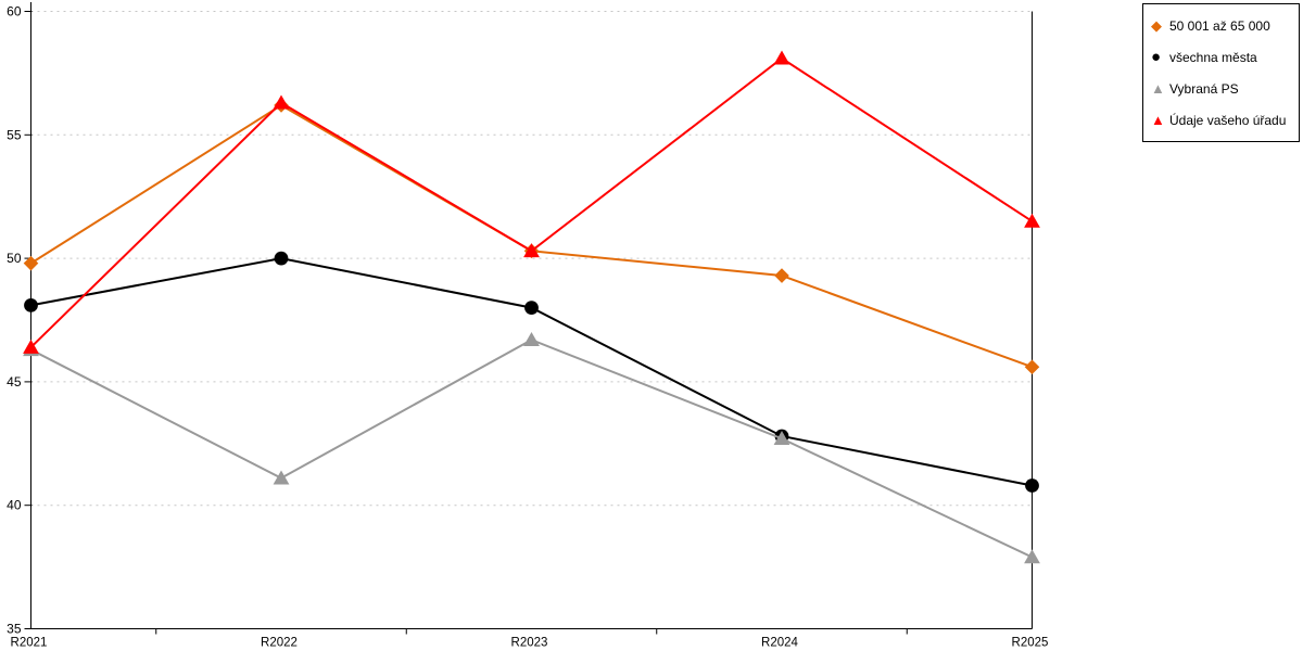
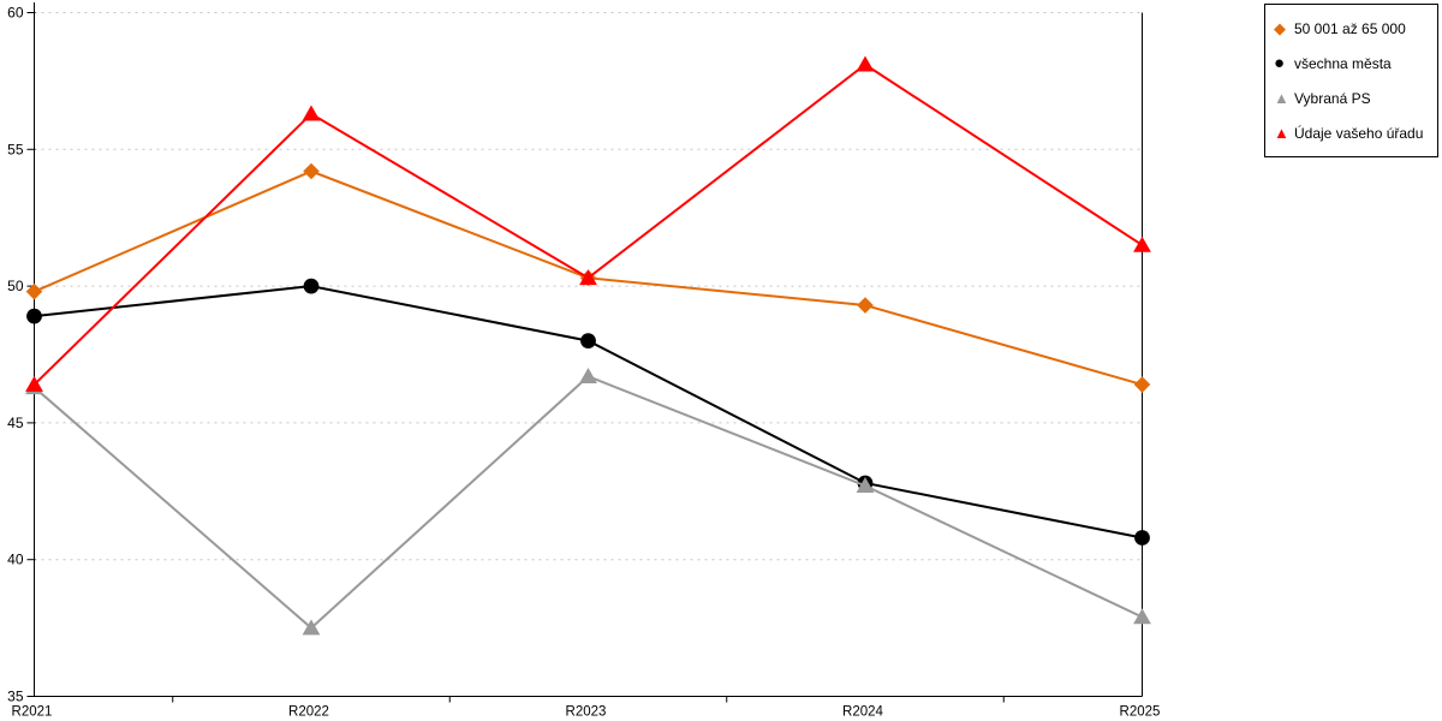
všechna města/R2021: 48.1 -> 48.9
50 001 až 65 000/R2022: 56.2 -> 54.2
Vybraná PS/R2022: 41.1 -> 37.5
50 001 až 65 000/R2025: 45.6 -> 46.4
